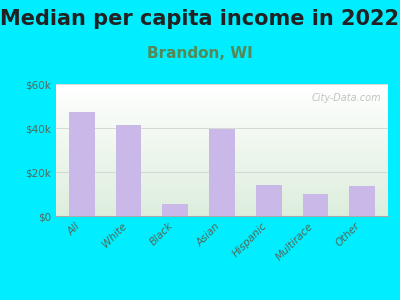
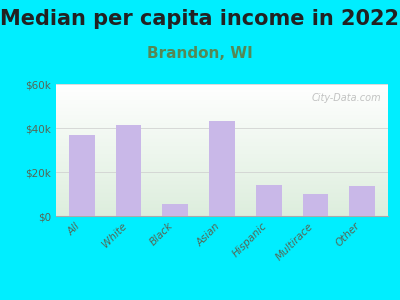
All: $47.5k -> $37.0k
Asian: $39.5k -> $43.0k
